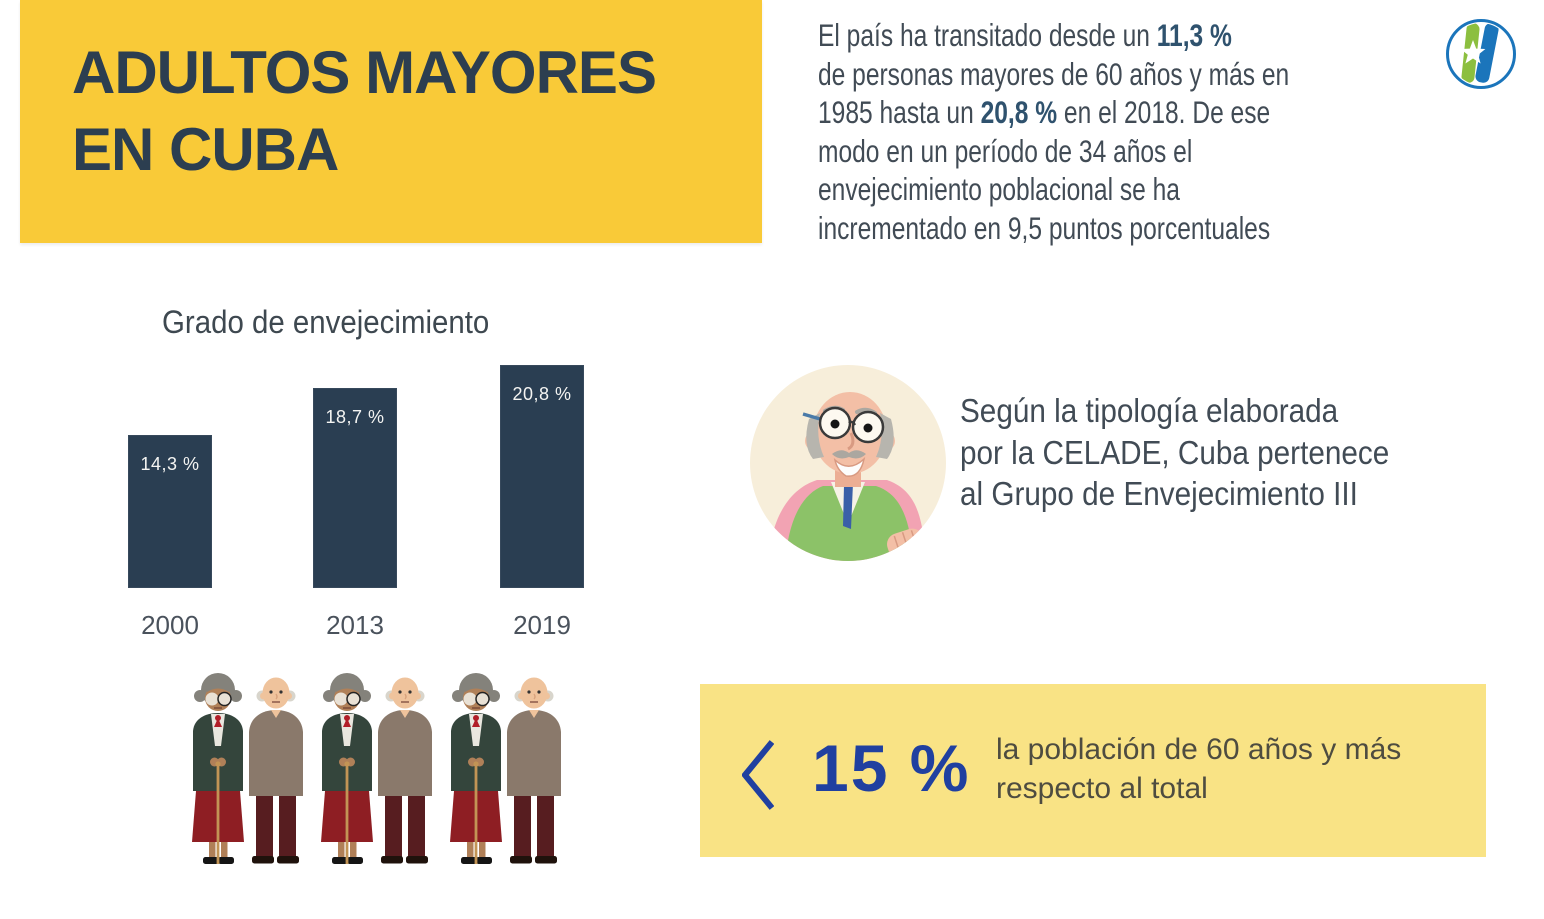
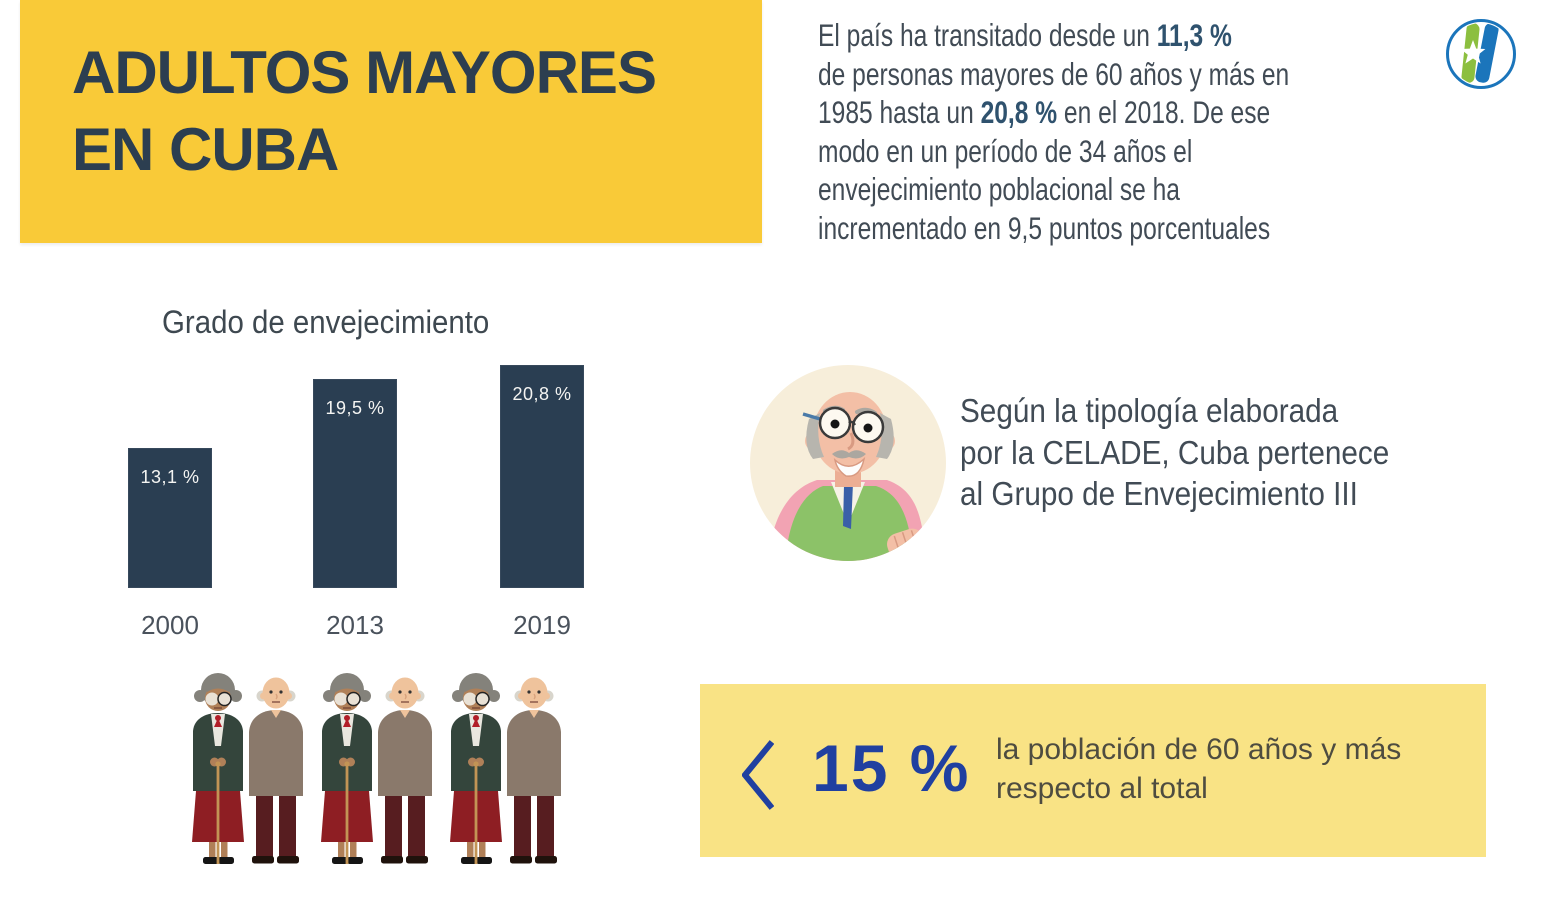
2000: 14,3 -> 13,1
2013: 18,7 -> 19,5
